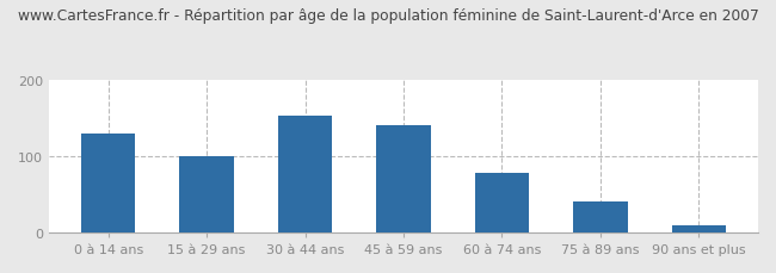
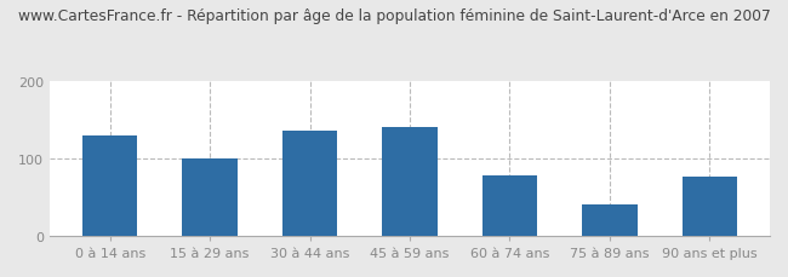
30 à 44 ans: 153 -> 136
90 ans et plus: 10 -> 76
